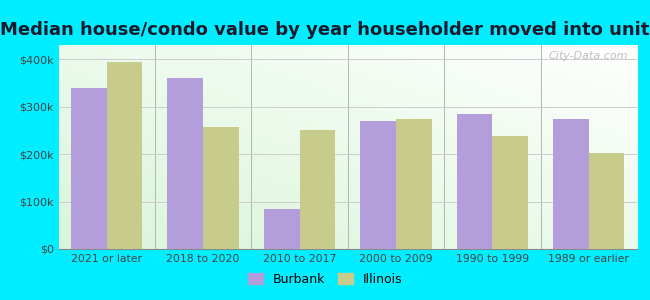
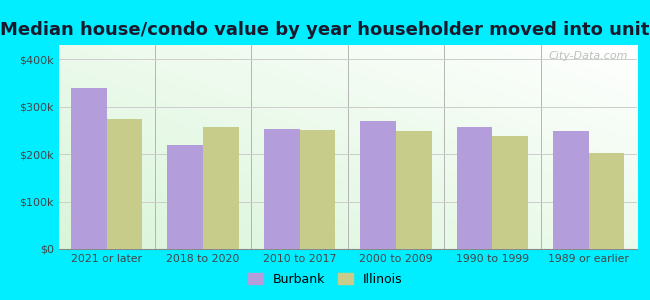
Illinois/2021 or later: $395k -> $275k
Burbank/2018 to 2020: $360k -> $220k
Burbank/2010 to 2017: $85k -> $253k
Illinois/2000 to 2009: $275k -> $248k
Burbank/1990 to 1999: $285k -> $258k
Burbank/1989 or earlier: $275k -> $248k
